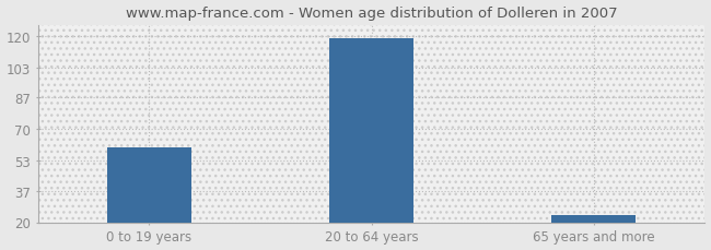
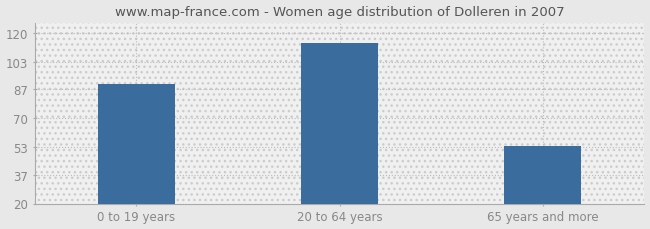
0 to 19 years: 60 -> 90
20 to 64 years: 119 -> 114
65 years and more: 24 -> 54
